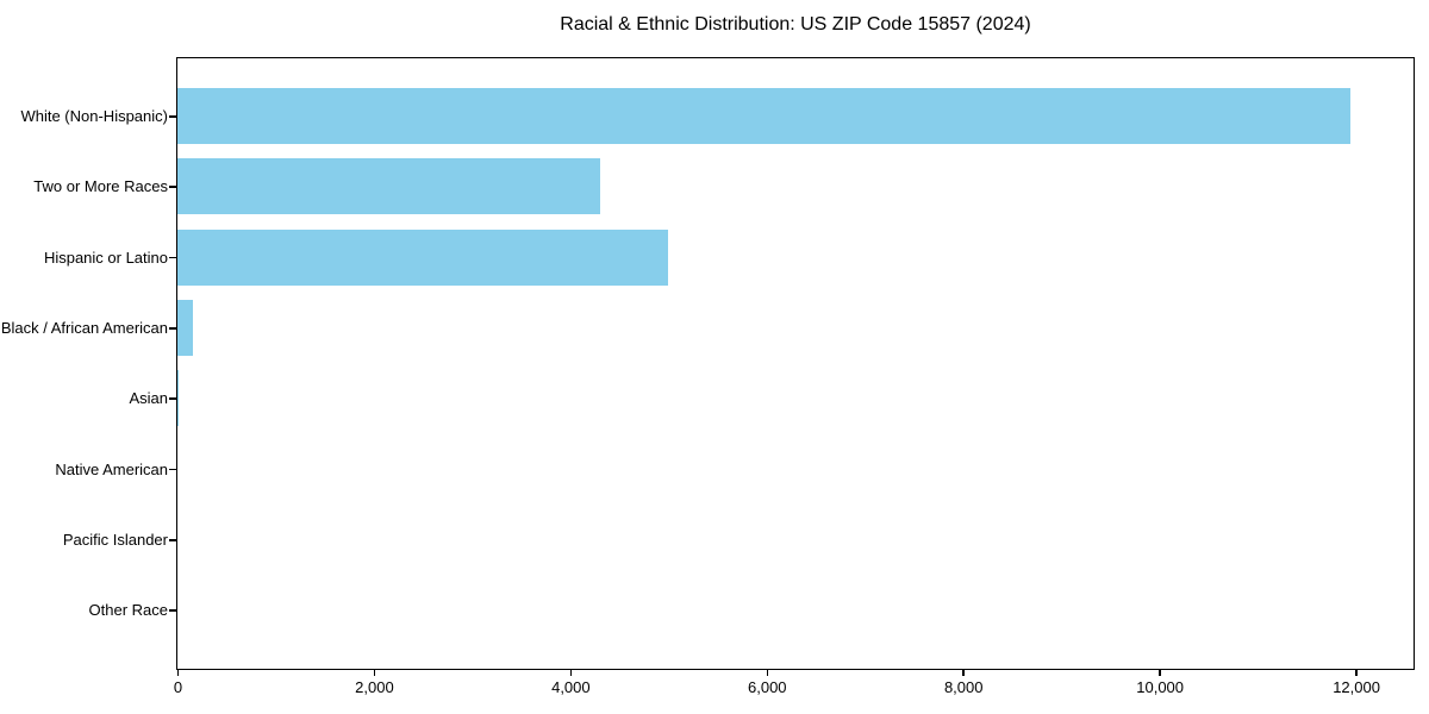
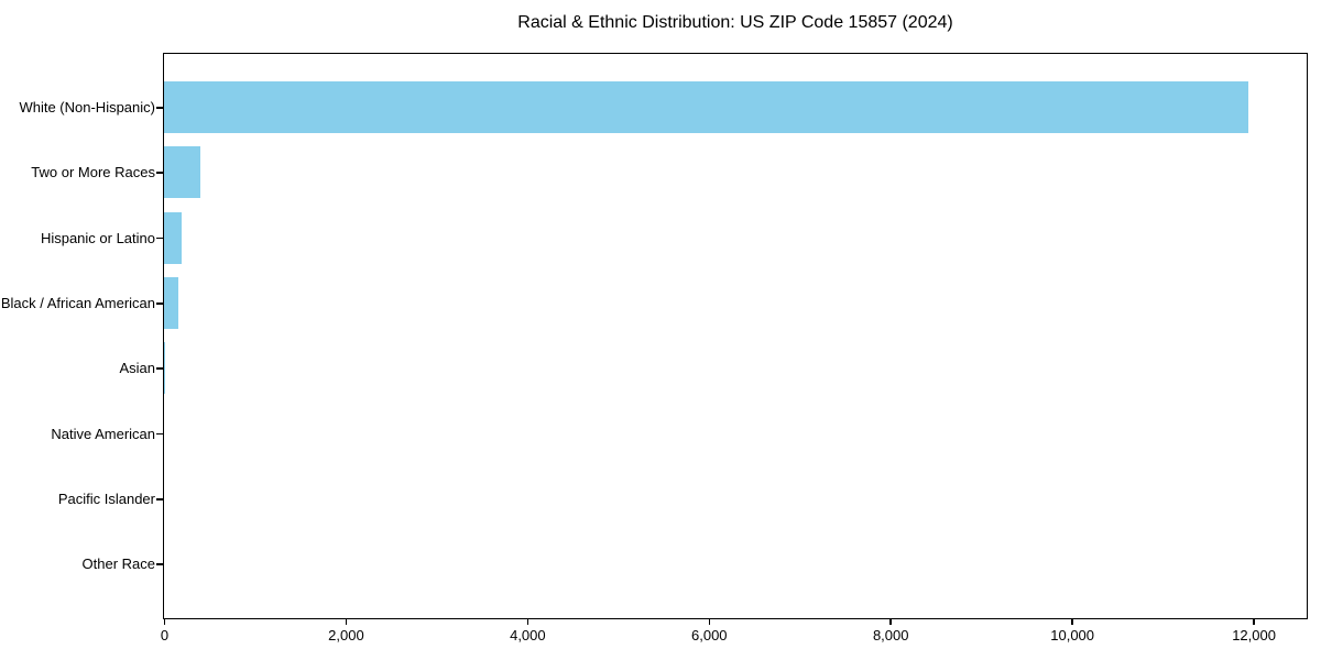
Two or More Races: 4300 -> 400
Hispanic or Latino: 5000 -> 200
